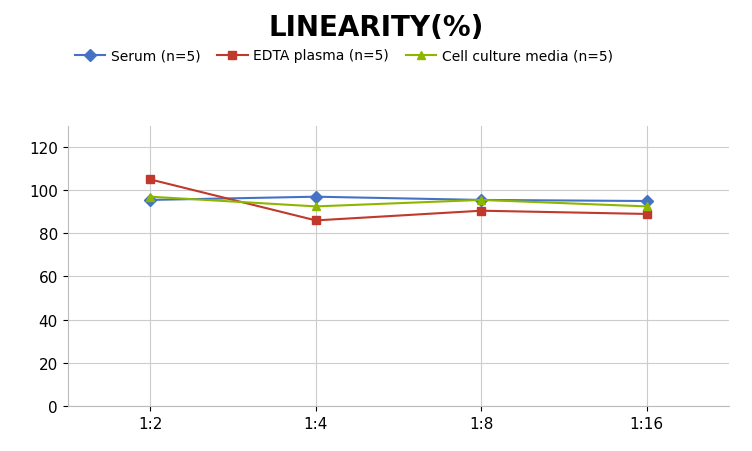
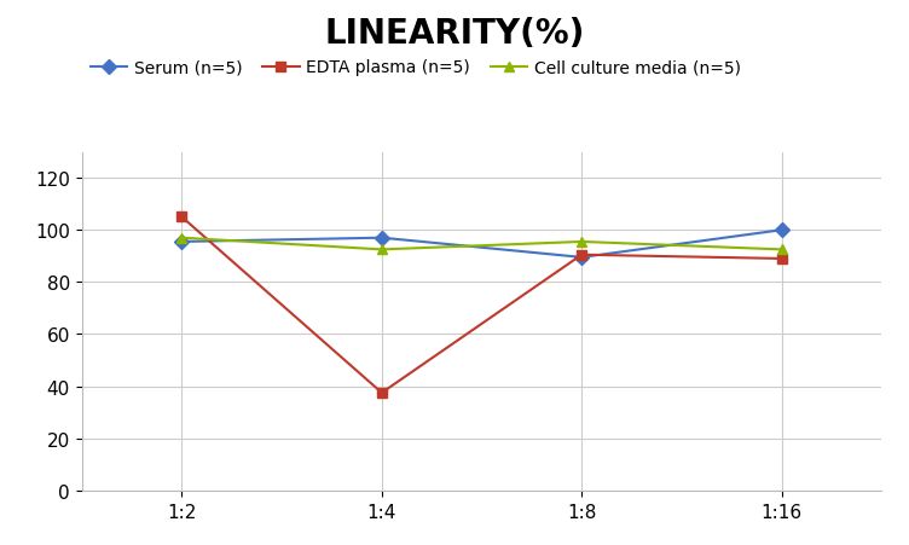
EDTA plasma (n=5)/1:4: 86.0 -> 37.5
Serum (n=5)/1:8: 95.5 -> 89.5
Serum (n=5)/1:16: 95.0 -> 100.0
